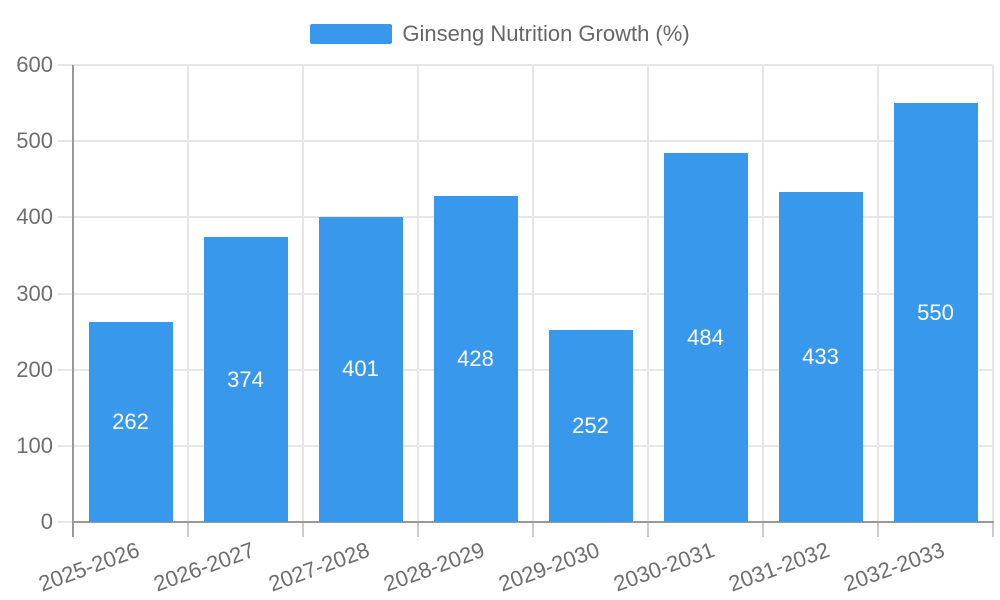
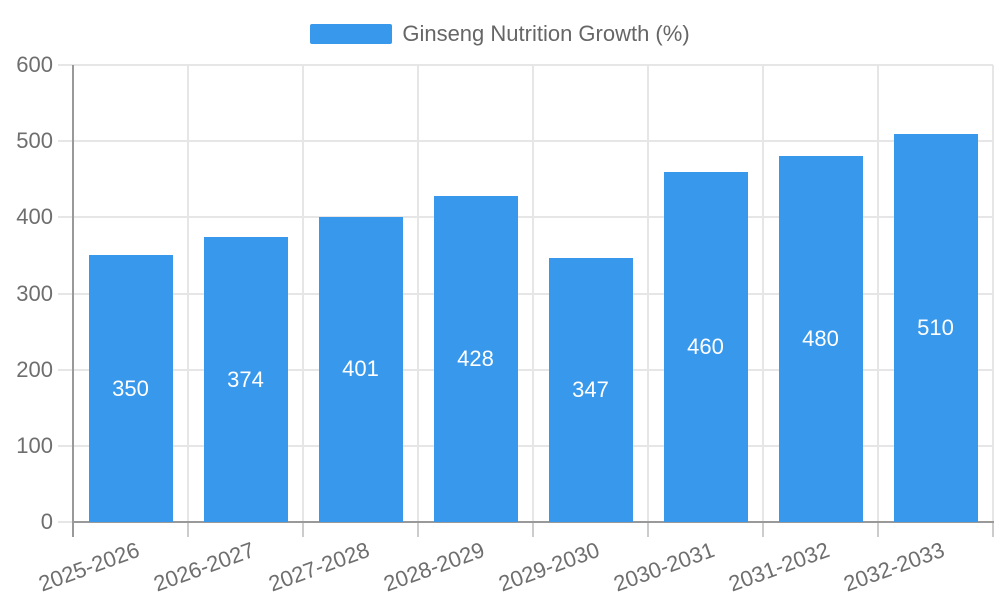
2025-2026: 262 -> 350
2029-2030: 252 -> 347
2030-2031: 484 -> 460
2031-2032: 433 -> 480
2032-2033: 550 -> 510
